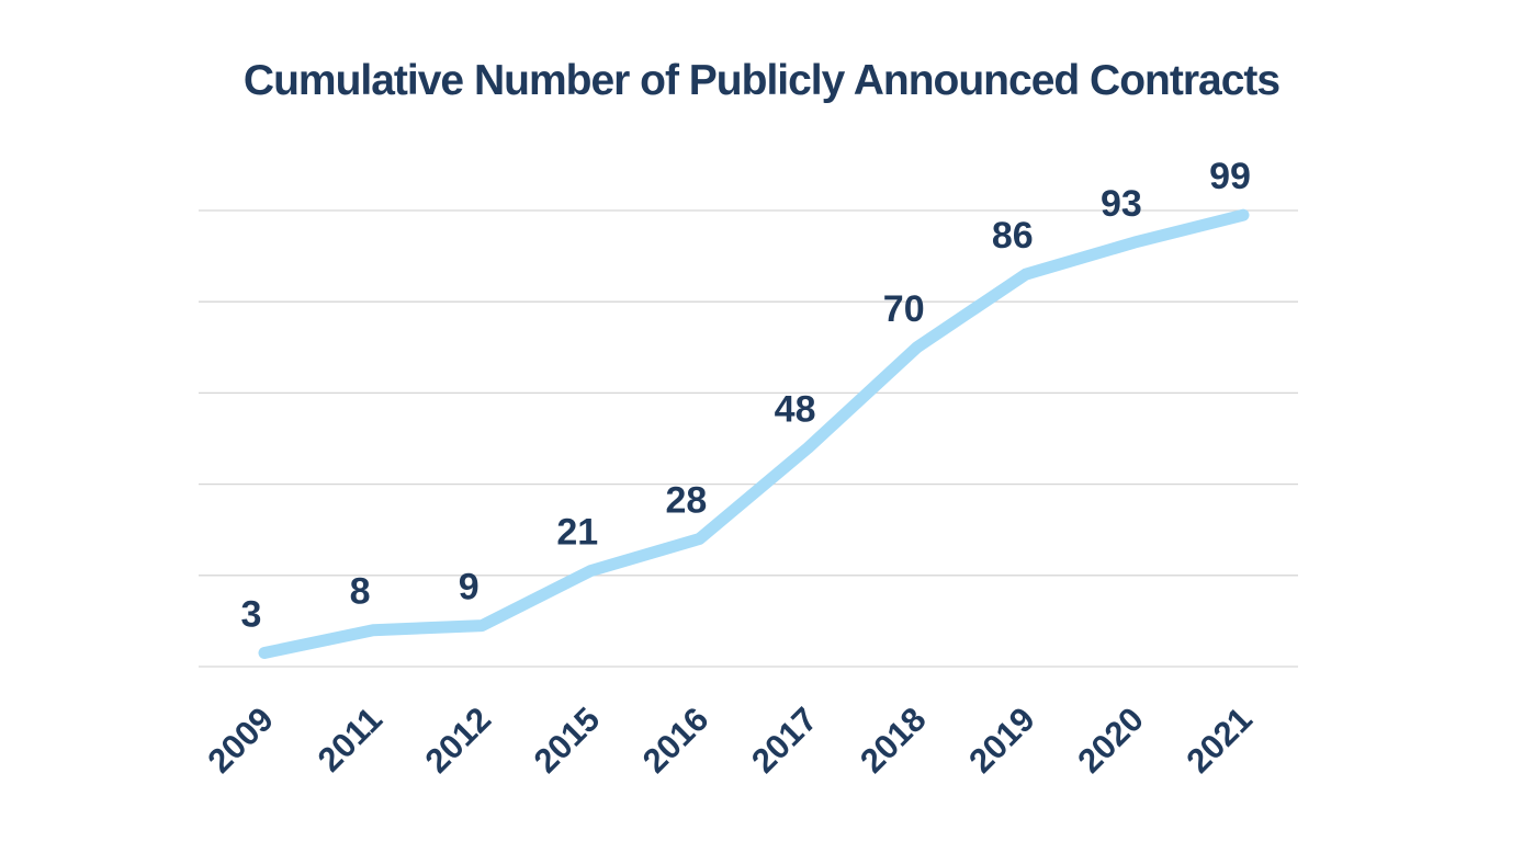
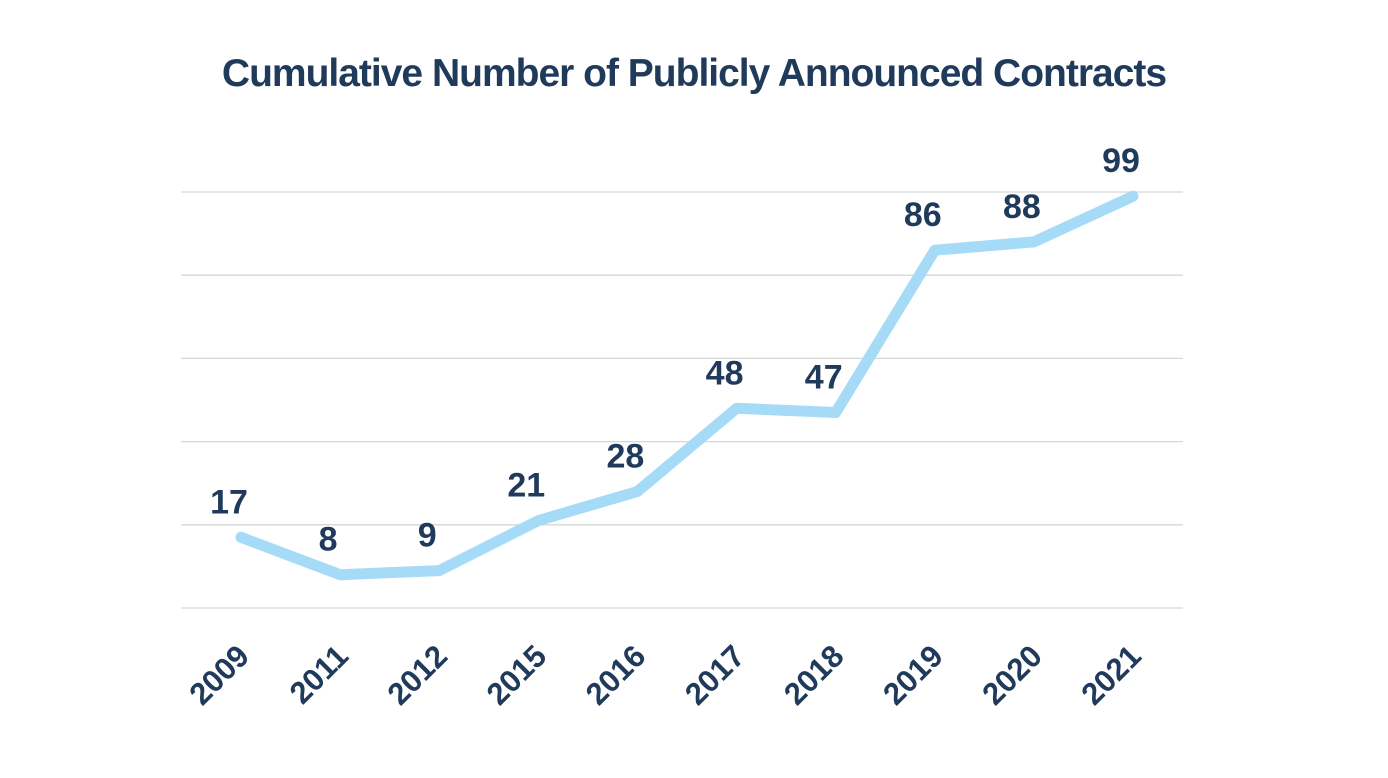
2009: 3 -> 17
2018: 70 -> 47
2020: 93 -> 88
